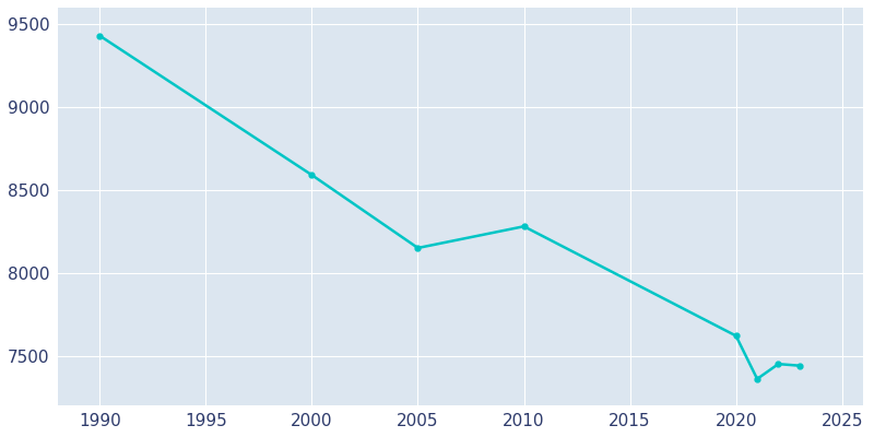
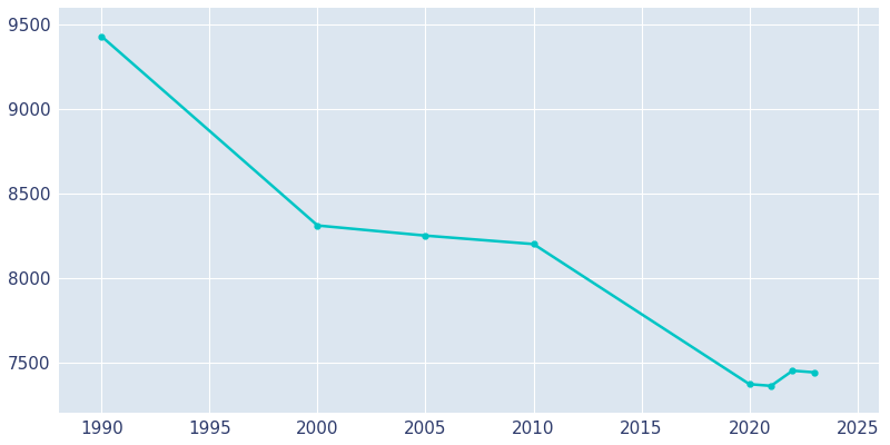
2000: 8590 -> 8310
2005: 8150 -> 8250
2010: 8280 -> 8200
2020: 7620 -> 7370
